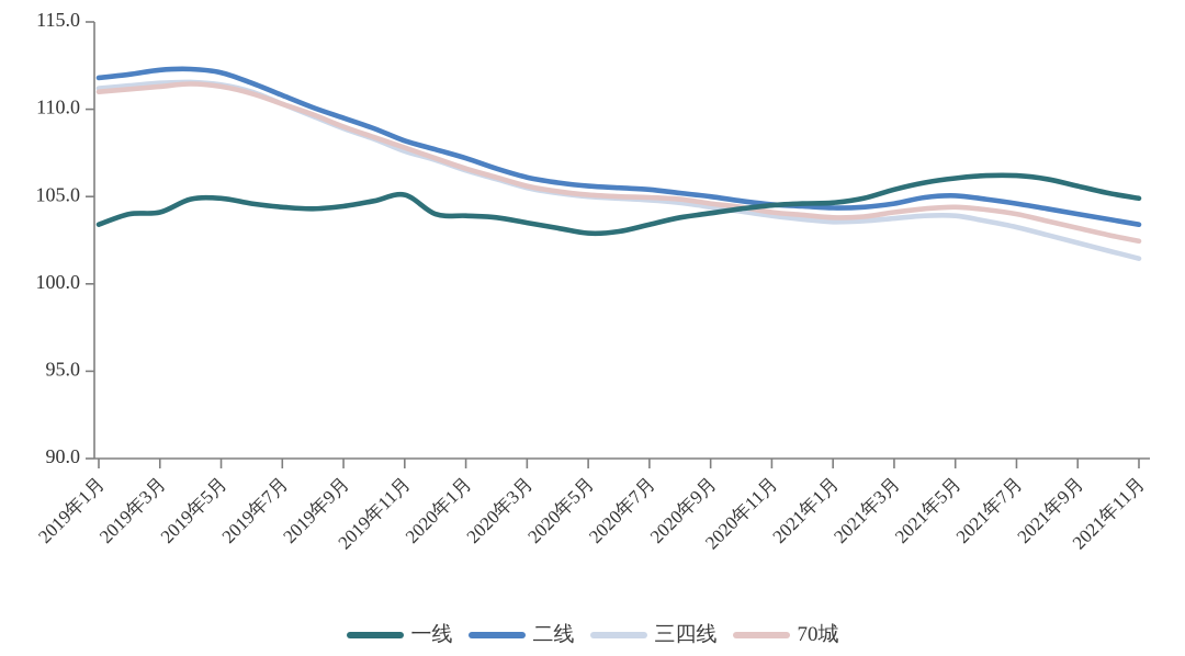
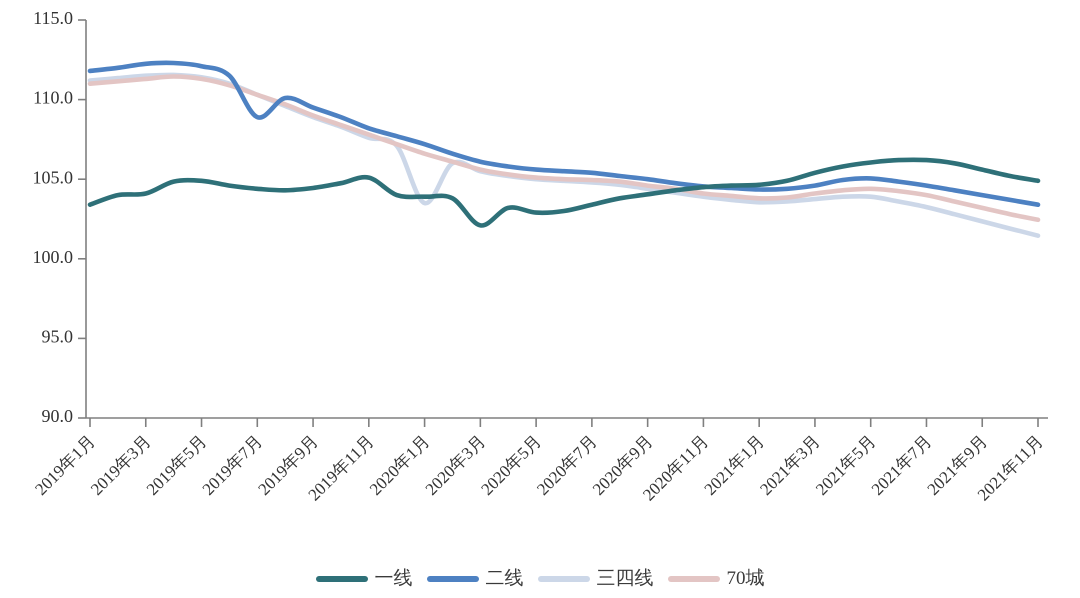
二线/2019年7月: 110.8 -> 108.9
三四线/2020年1月: 106.5 -> 103.5
一线/2020年3月: 103.5 -> 102.1
